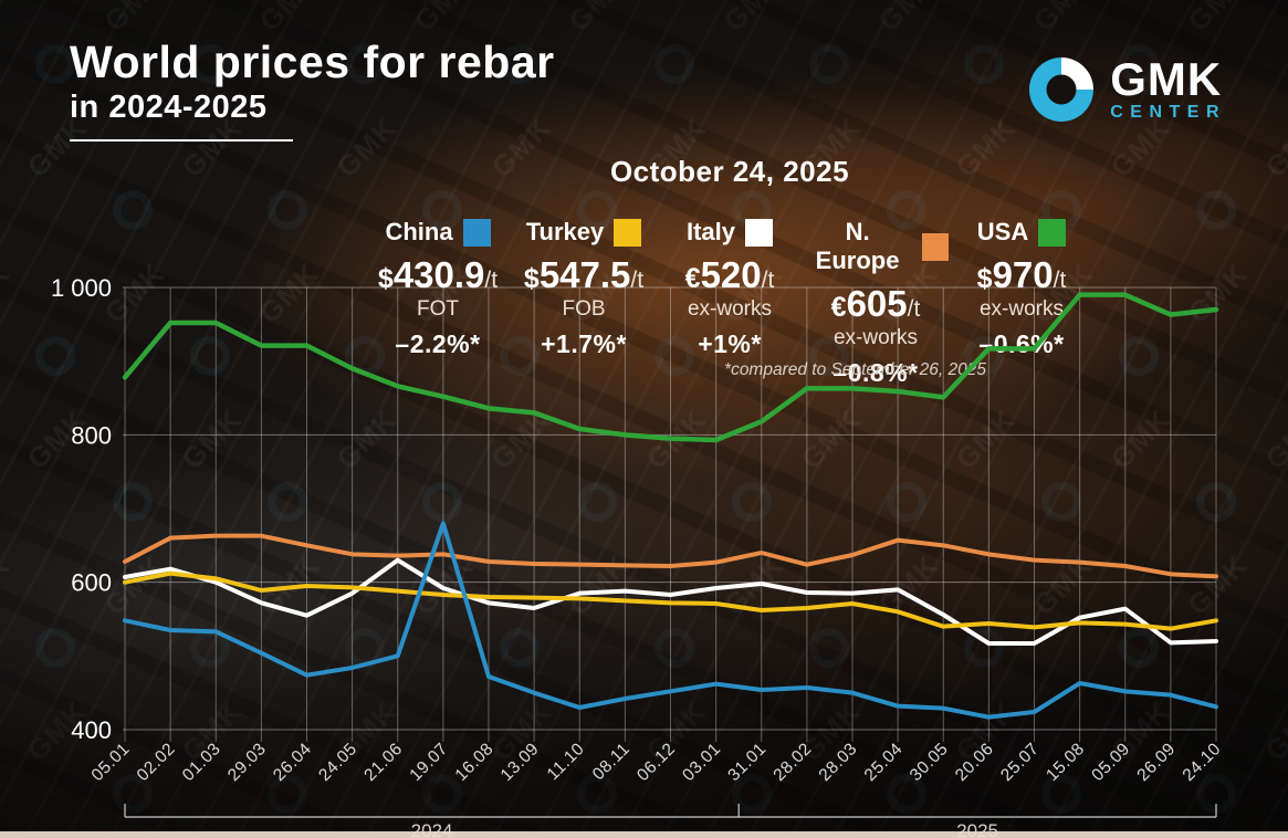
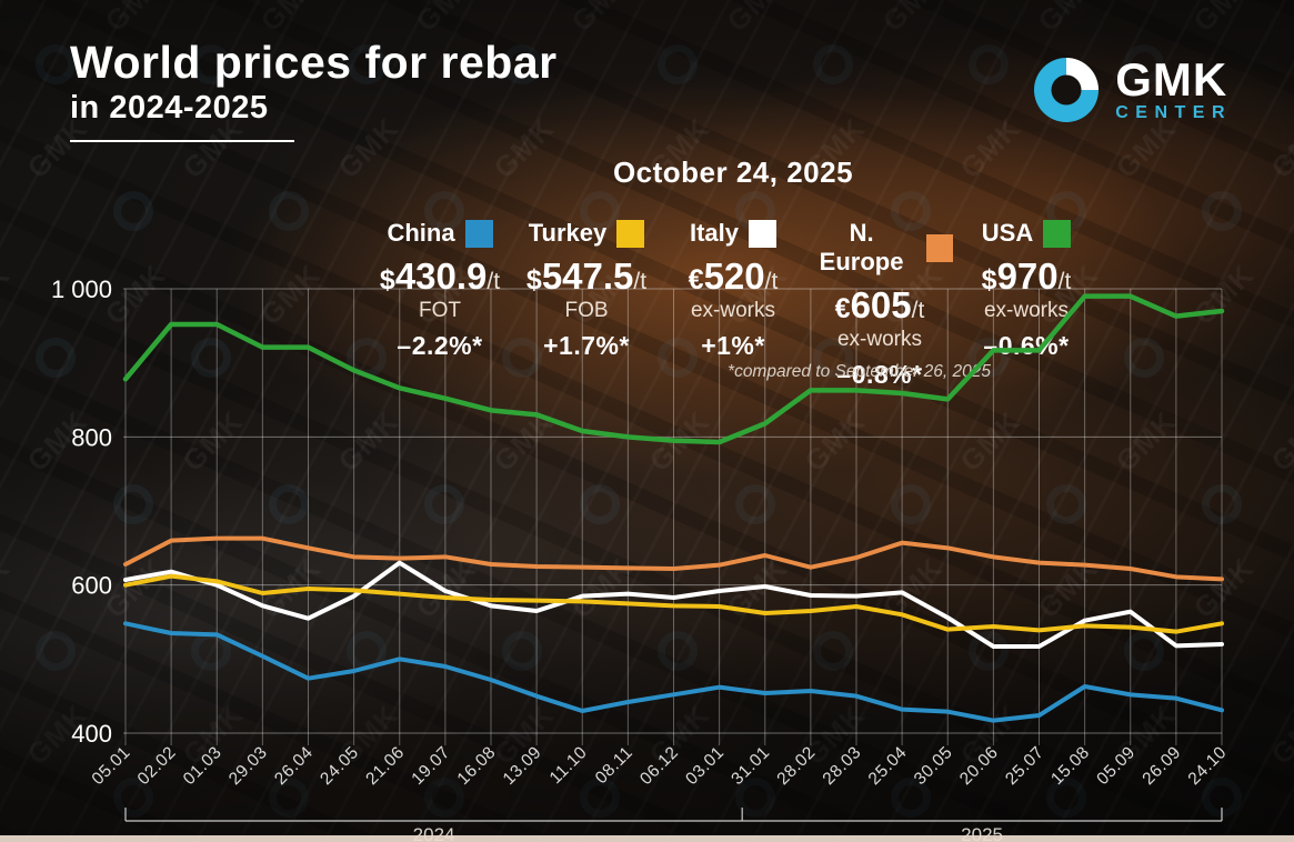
China/19.07: 680 -> 490
